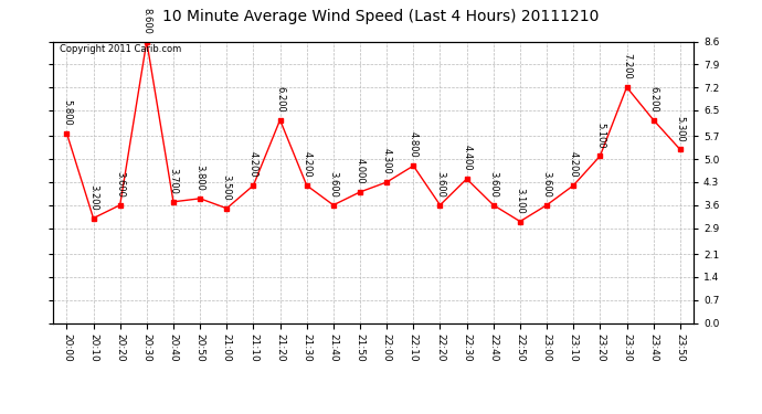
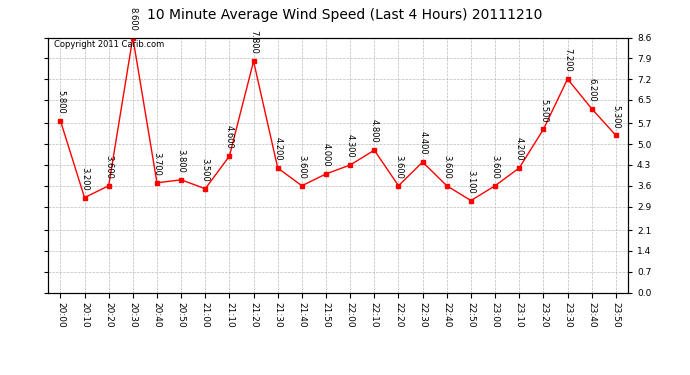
21:10: 4.200 -> 4.600
21:20: 6.200 -> 7.800
23:20: 5.100 -> 5.500
